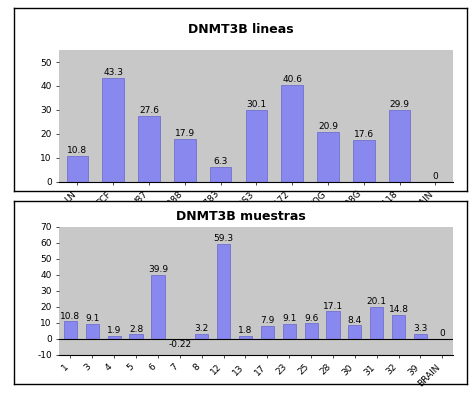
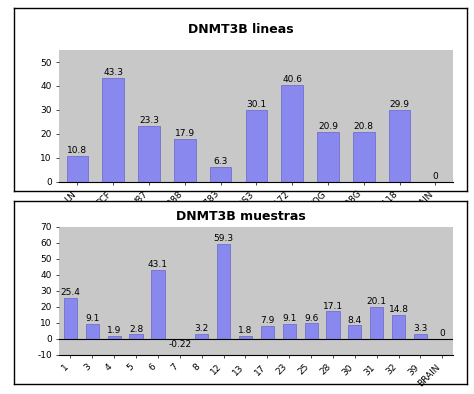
U87: 27.6 -> 23.3
T98G: 17.6 -> 20.8
1: 10.8 -> 25.4
6: 39.9 -> 43.1
